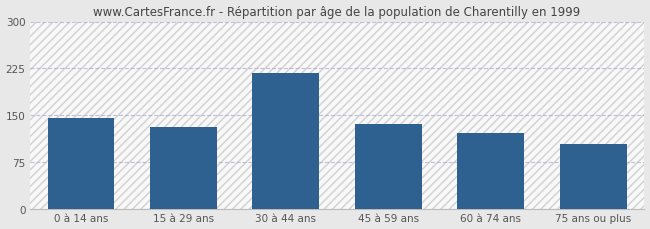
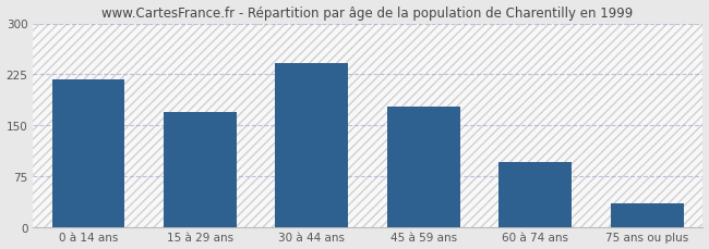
0 à 14 ans: 146 -> 218
15 à 29 ans: 132 -> 170
30 à 44 ans: 218 -> 242
45 à 59 ans: 136 -> 178
60 à 74 ans: 122 -> 96
75 ans ou plus: 104 -> 35
